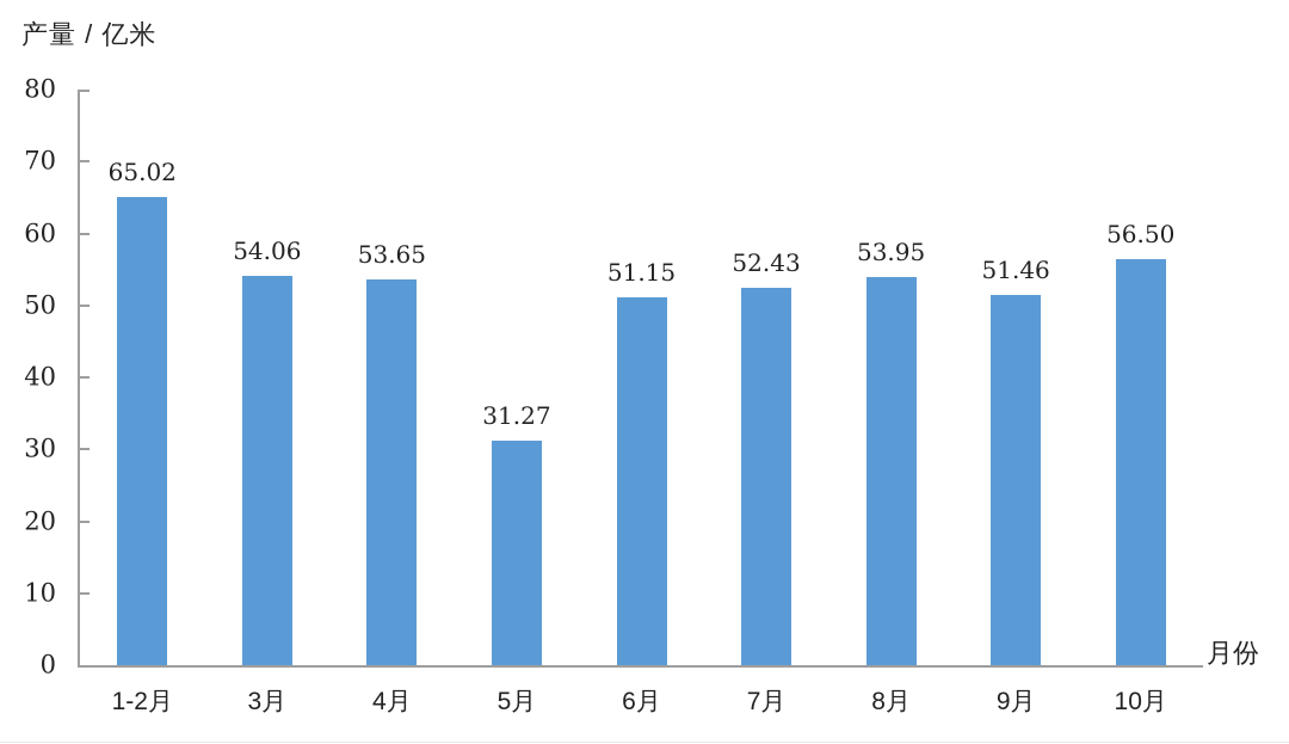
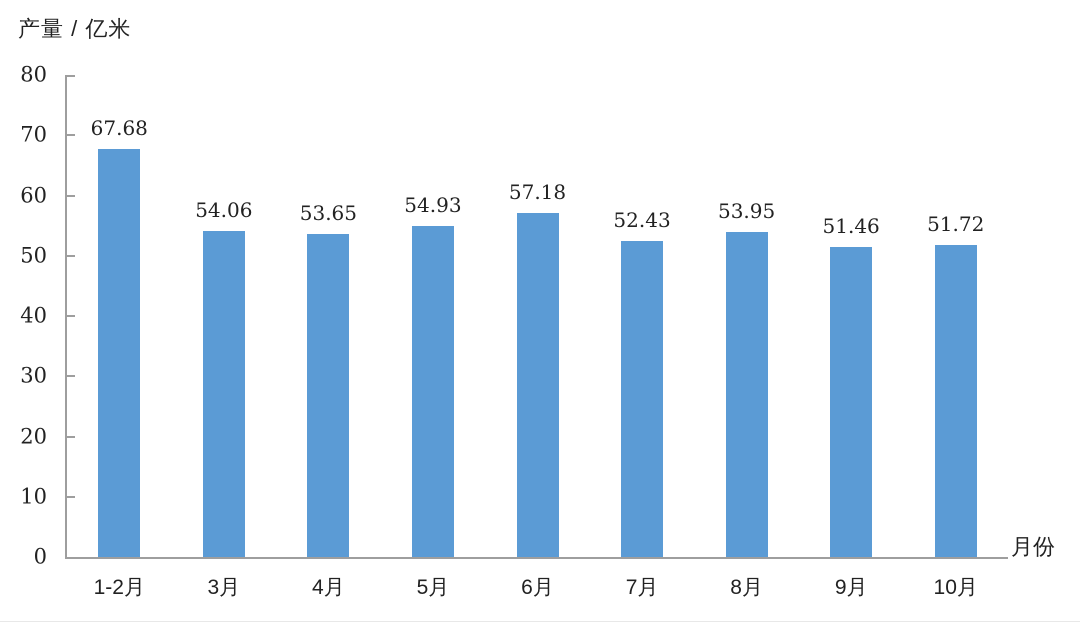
1-2月: 65.02 -> 67.68
5月: 31.27 -> 54.93
6月: 51.15 -> 57.18
10月: 56.50 -> 51.72
